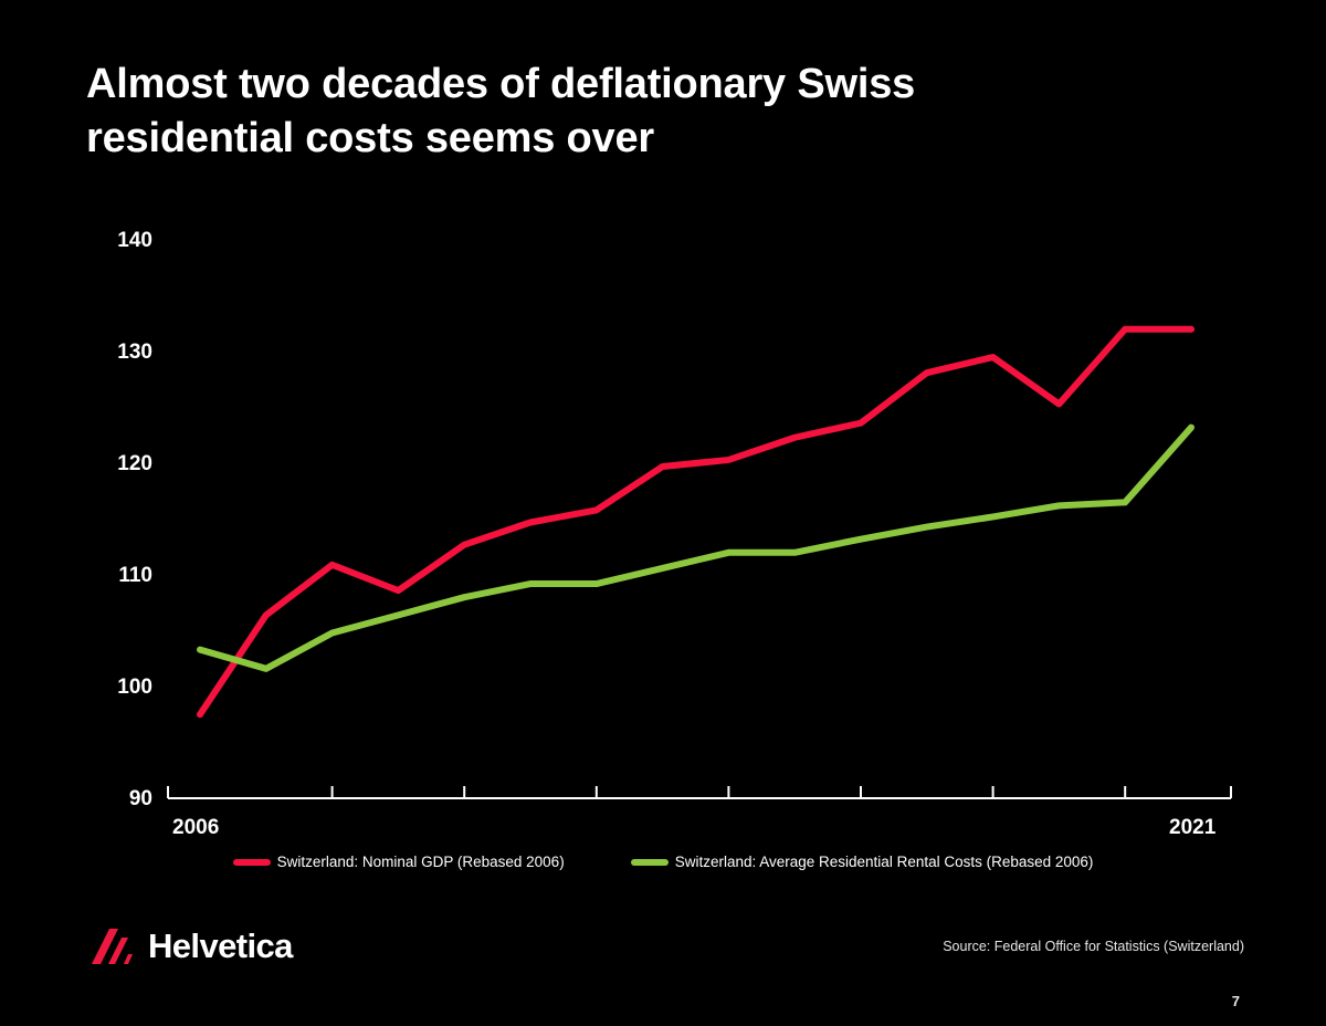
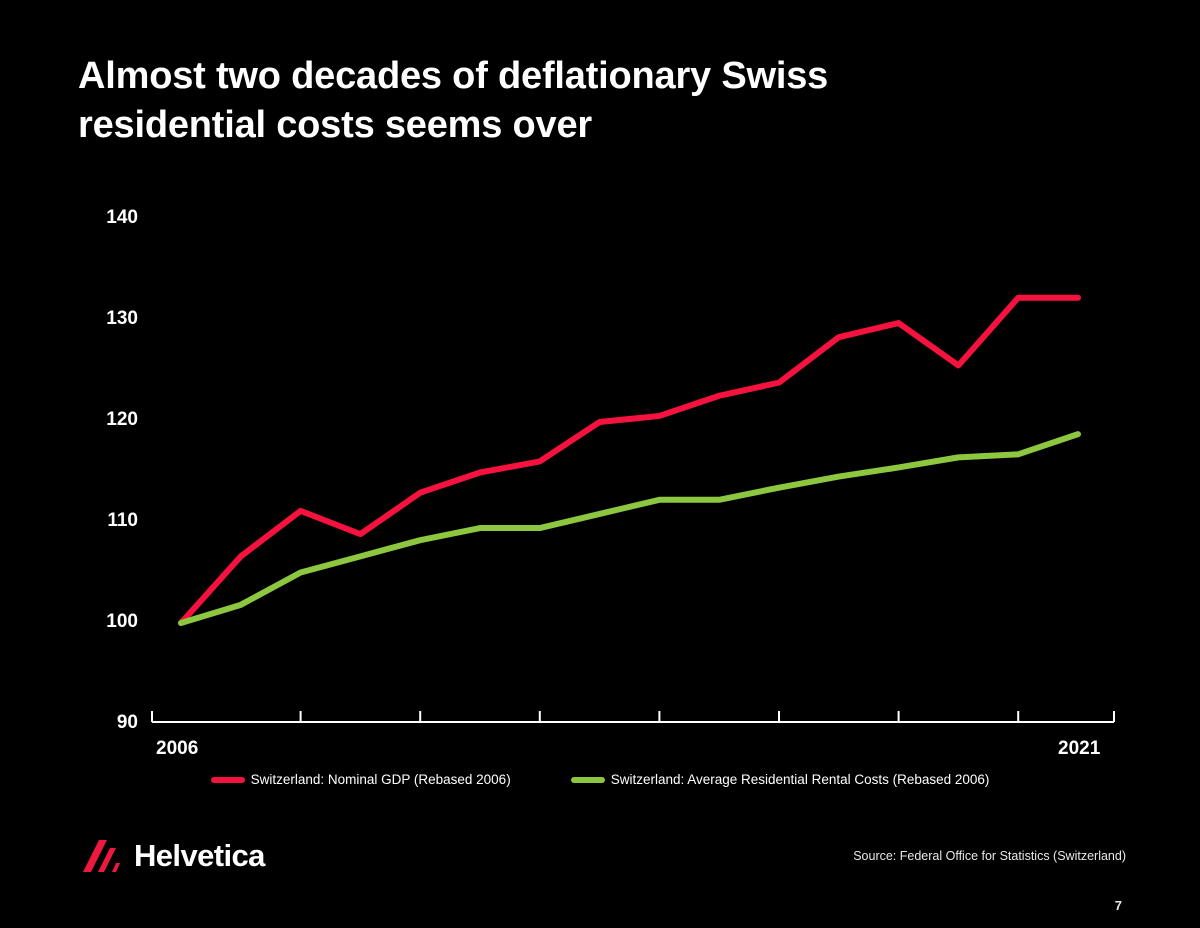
Switzerland: Nominal GDP (Rebased 2006)/2006: 97.7 -> 100.0
Switzerland: Average Residential Rental Costs (Rebased 2006)/2006: 103.5 -> 100.0
Switzerland: Average Residential Rental Costs (Rebased 2006)/2021: 123.4 -> 118.7
